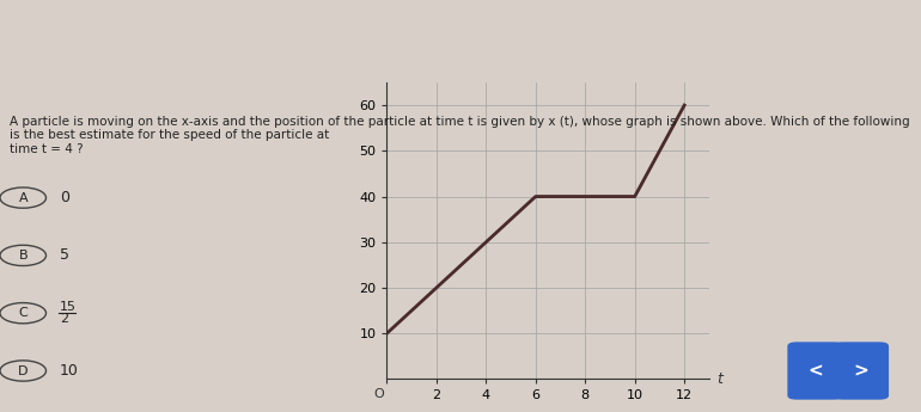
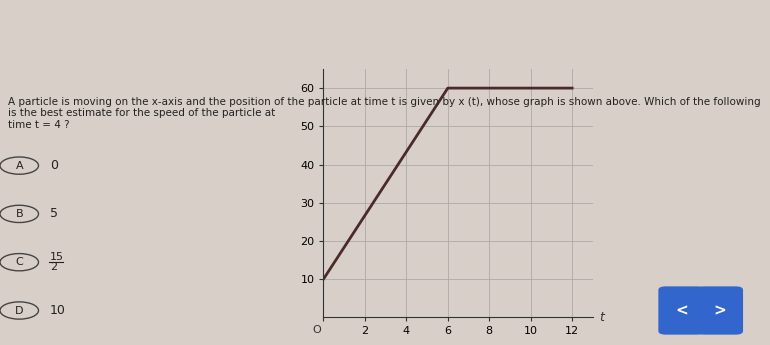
6: 40 -> 60
10: 40 -> 60
